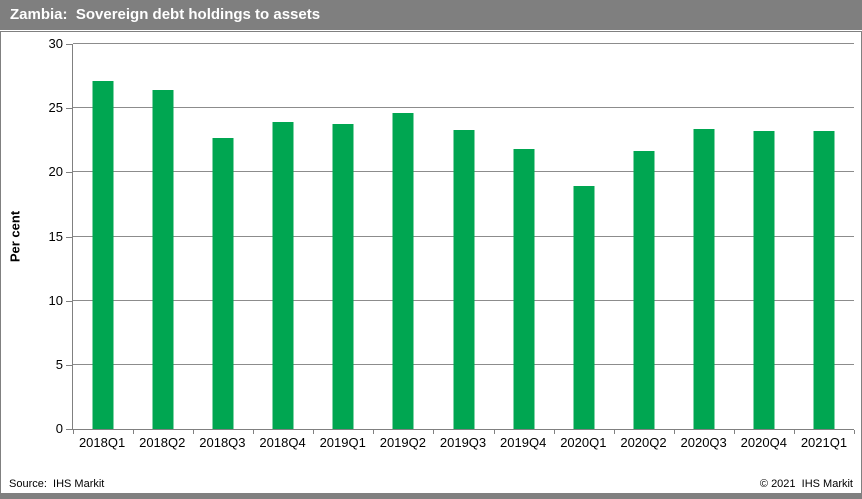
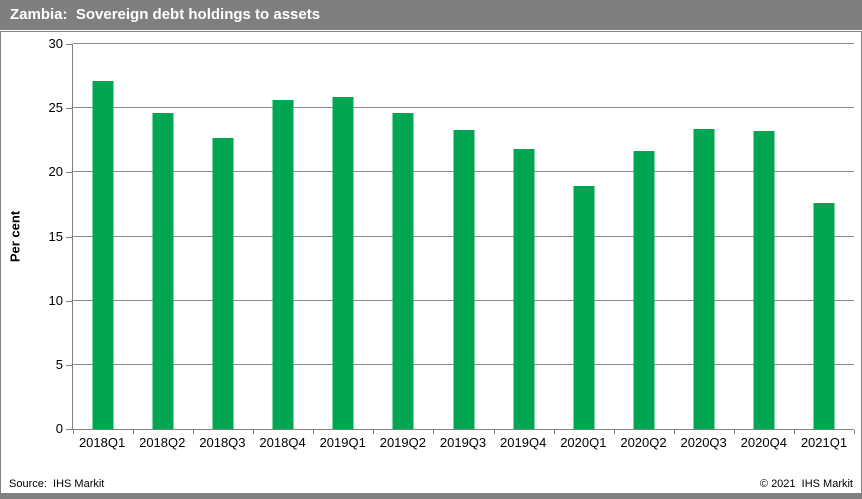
2018Q2: 26.4 -> 24.6
2018Q4: 23.9 -> 25.6
2019Q1: 23.8 -> 25.9
2021Q1: 23.2 -> 17.6
